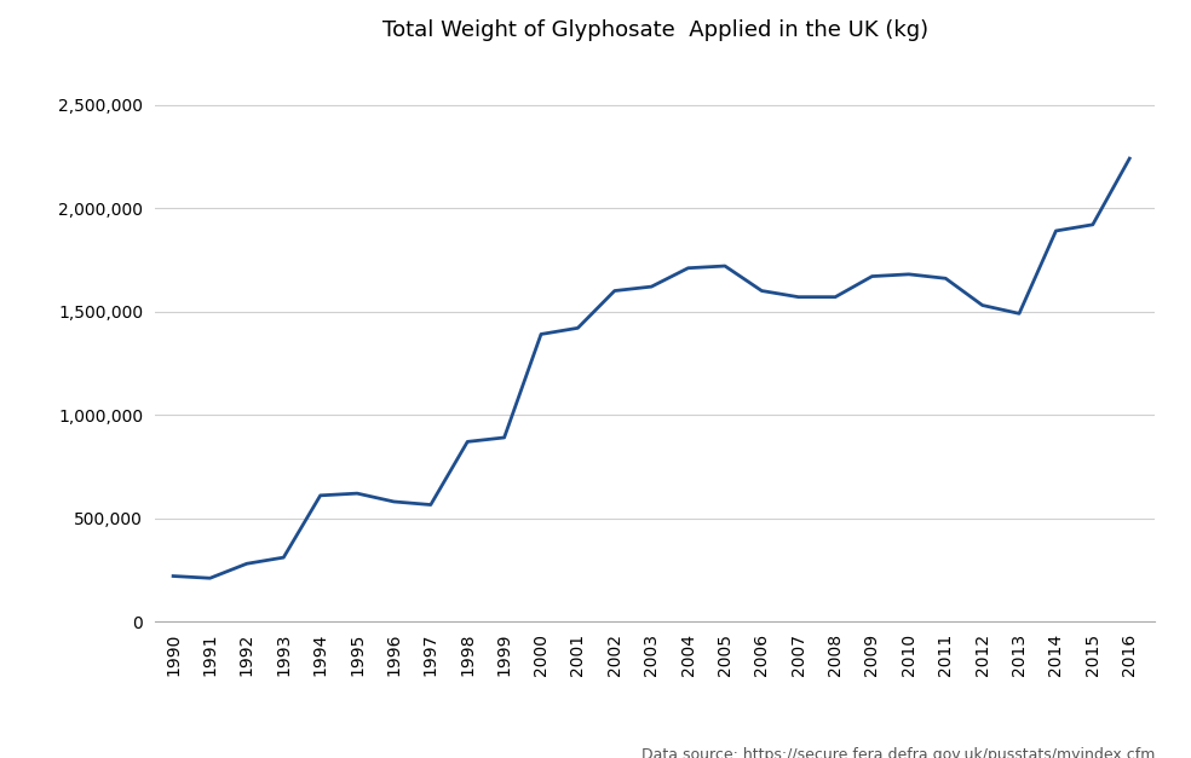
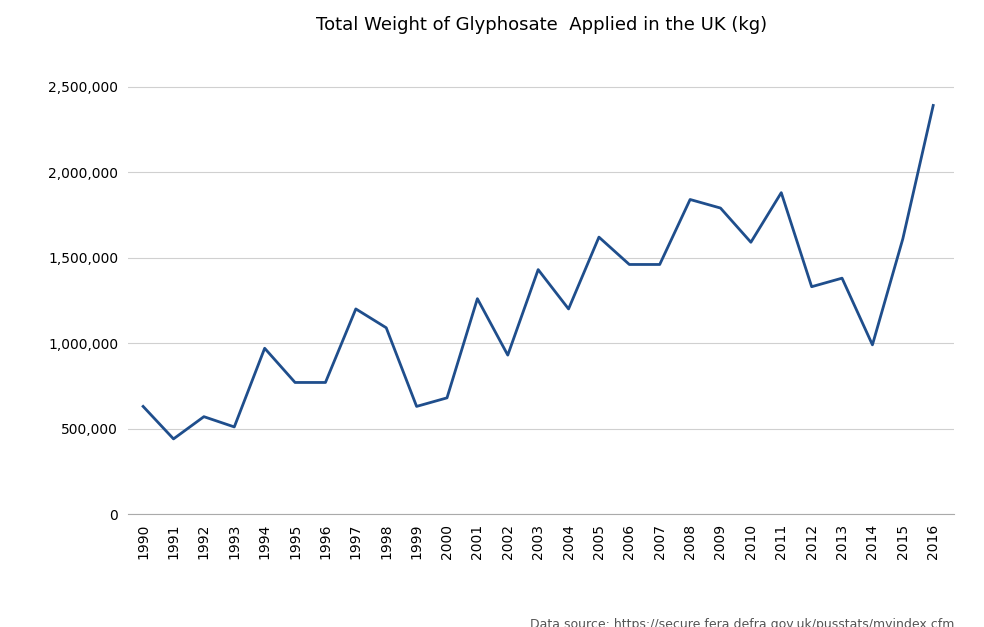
1990: 220,000 -> 630,000
1991: 210,000 -> 440,000
1992: 280,000 -> 570,000
1993: 310,000 -> 510,000
1994: 610,000 -> 970,000
1995: 620,000 -> 770,000
1996: 580,000 -> 770,000
1997: 560,000 -> 1,200,000
1998: 870,000 -> 1,090,000
1999: 890,000 -> 630,000
2000: 1,390,000 -> 680,000
2001: 1,420,000 -> 1,260,000
2002: 1,600,000 -> 930,000
2003: 1,620,000 -> 1,430,000
2004: 1,710,000 -> 1,200,000
2005: 1,720,000 -> 1,620,000
2006: 1,600,000 -> 1,460,000
2007: 1,570,000 -> 1,460,000
2008: 1,570,000 -> 1,840,000
2009: 1,670,000 -> 1,790,000
2010: 1,680,000 -> 1,590,000
2011: 1,660,000 -> 1,880,000
2012: 1,530,000 -> 1,330,000
2013: 1,490,000 -> 1,380,000
2014: 1,890,000 -> 990,000
2015: 1,920,000 -> 1,610,000
2016: 2,240,000 -> 2,390,000
